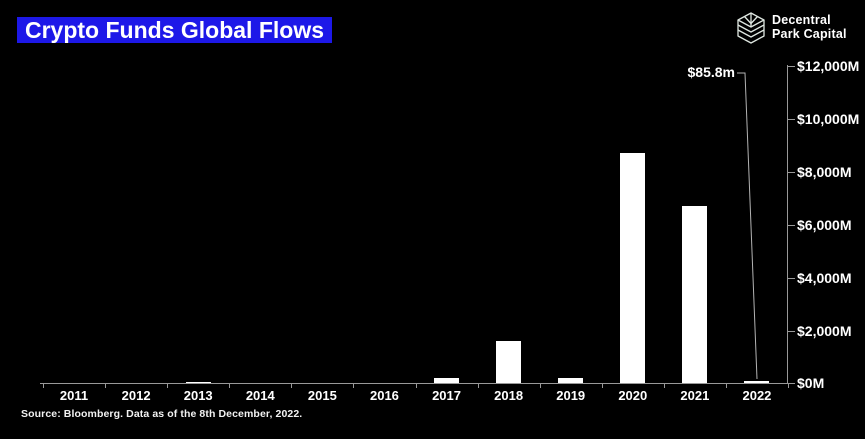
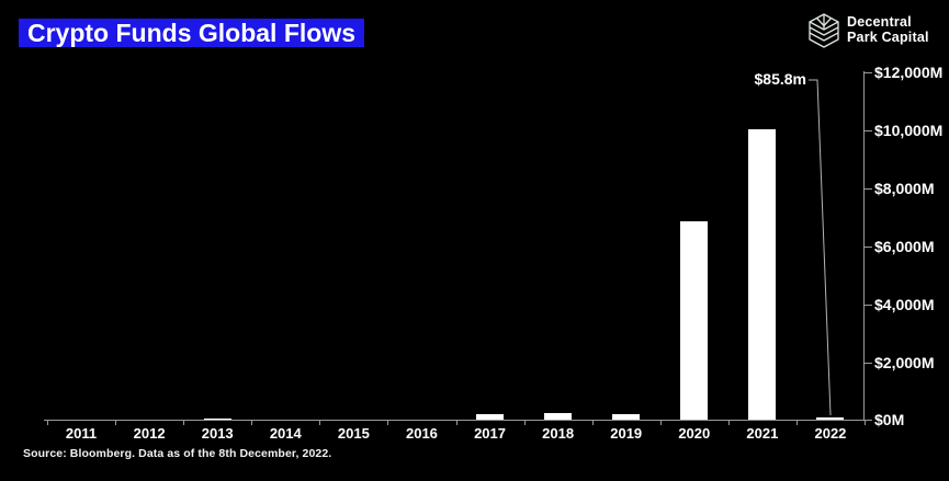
2018: $1600M -> $200M
2020: $8700M -> $6800M
2021: $6700M -> $10000M
